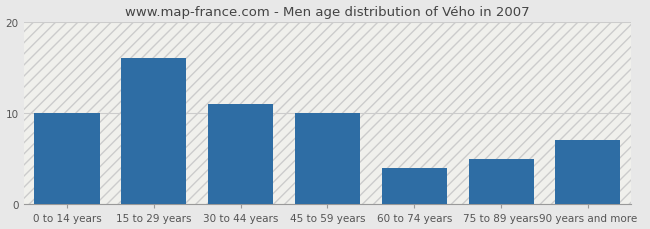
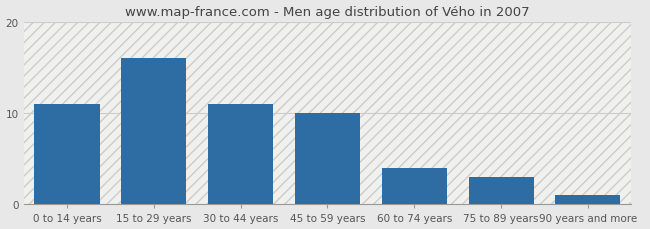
0 to 14 years: 10 -> 11
75 to 89 years: 5 -> 3
90 years and more: 7 -> 1
